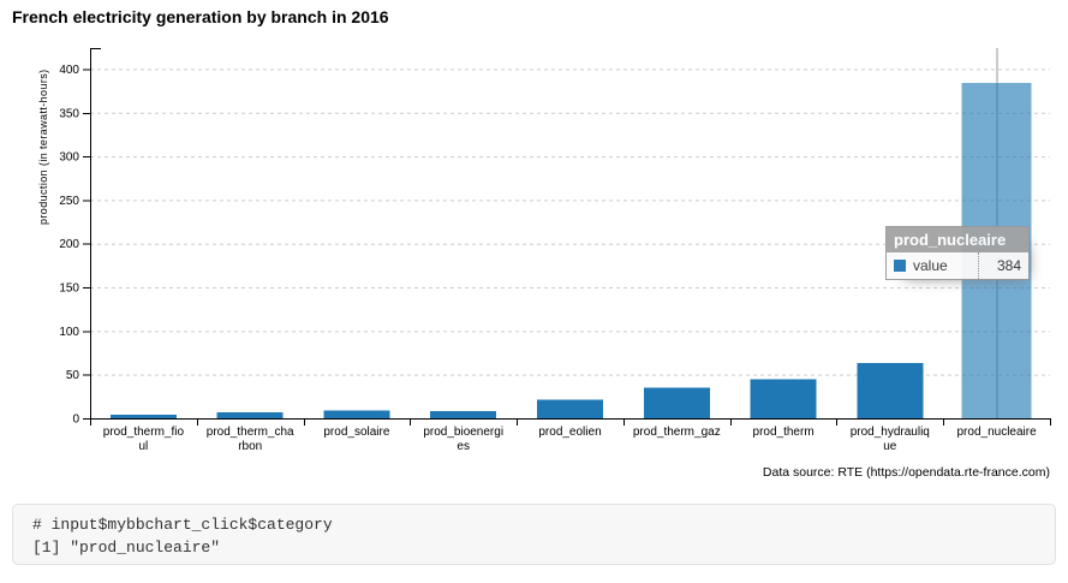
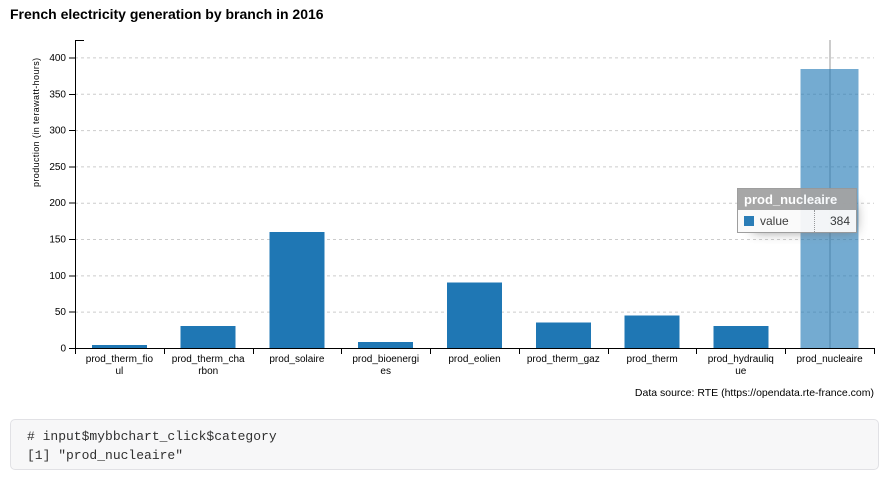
prod_therm_charbon: 10 -> 30
prod_solaire: 10 -> 160
prod_eolien: 20 -> 90
prod_hydraulique: 60 -> 30
